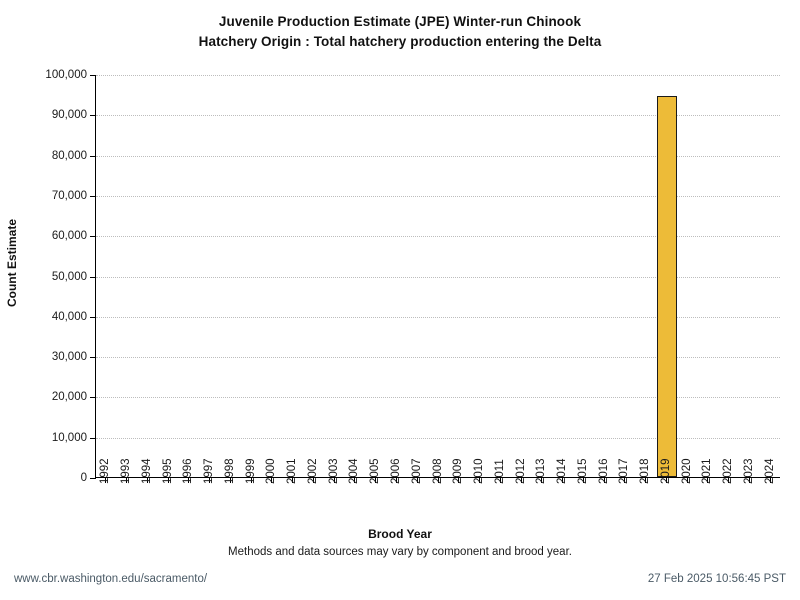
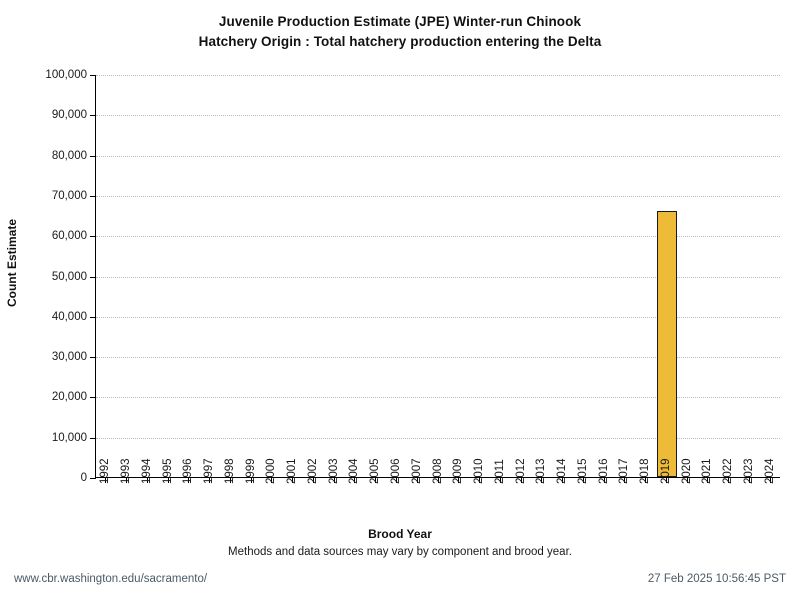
2019: 94000 -> 66000
